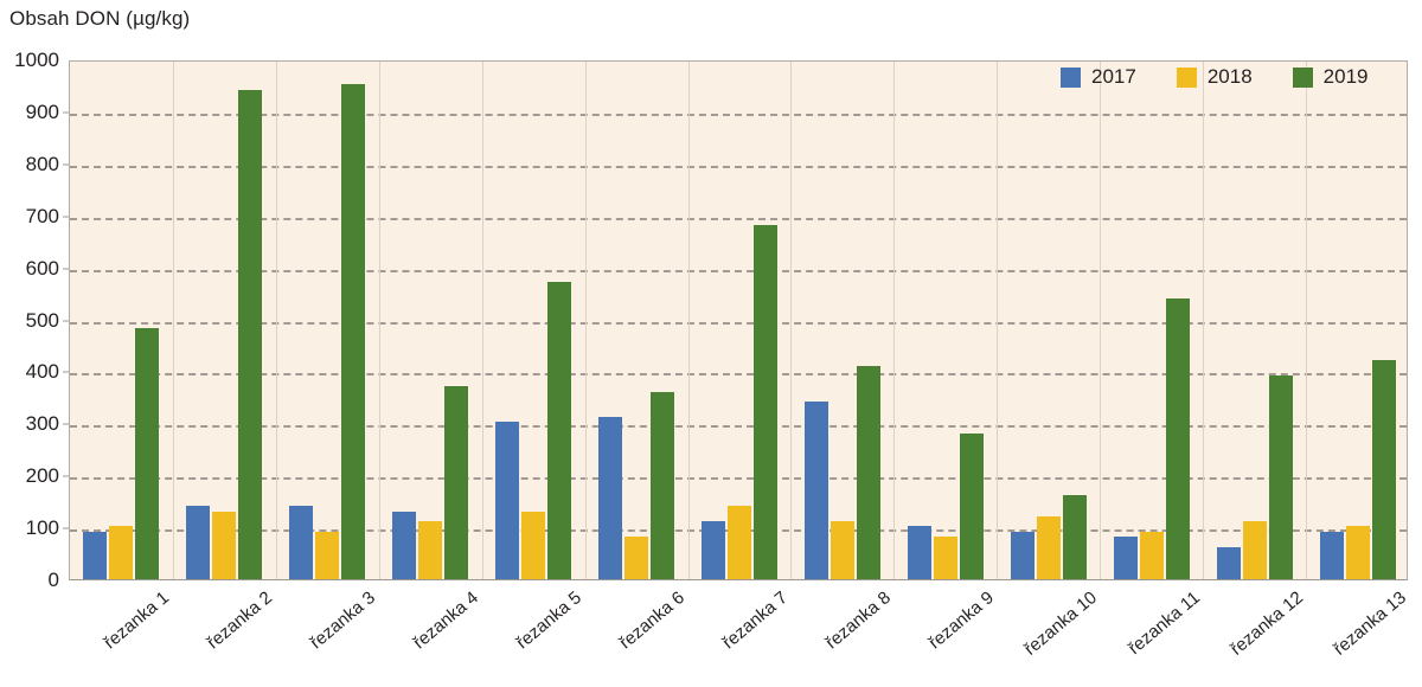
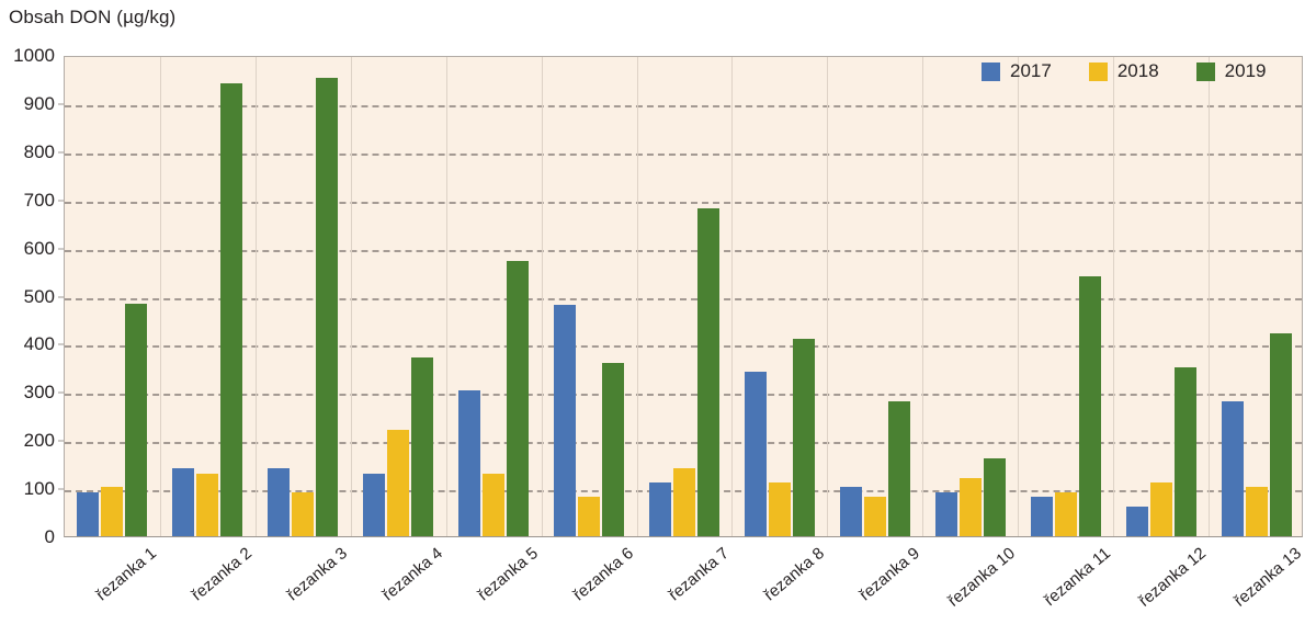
2018/řezanka 4: 110 -> 220
2017/řezanka 6: 310 -> 480
2019/řezanka 12: 390 -> 350
2017/řezanka 13: 90 -> 280
